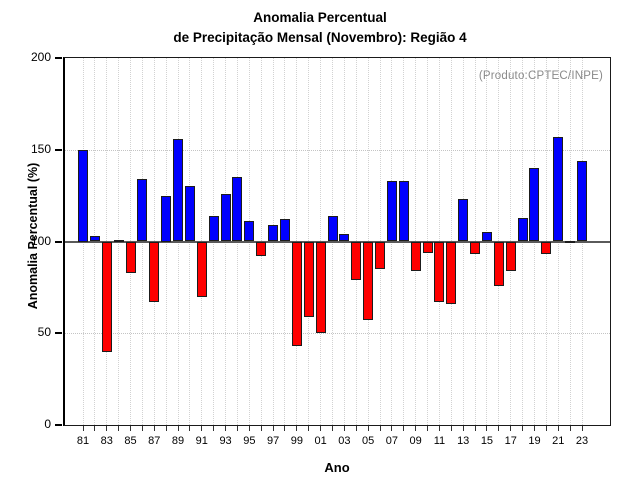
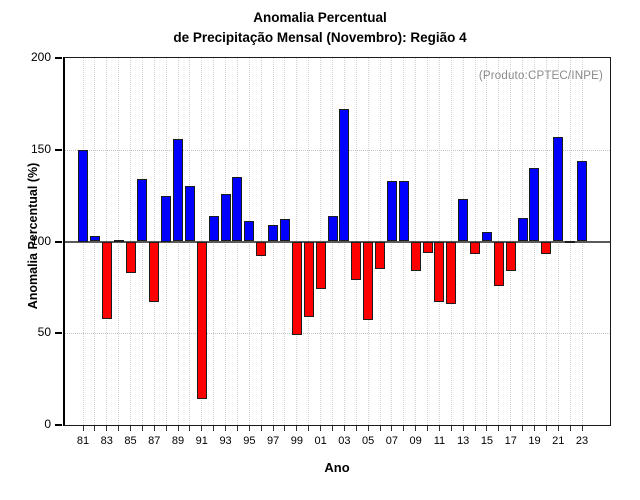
83: 40 -> 58
91: 70 -> 14
99: 43 -> 49
01: 50 -> 74
03: 104 -> 172
